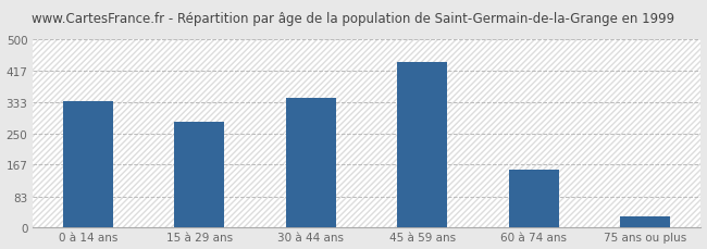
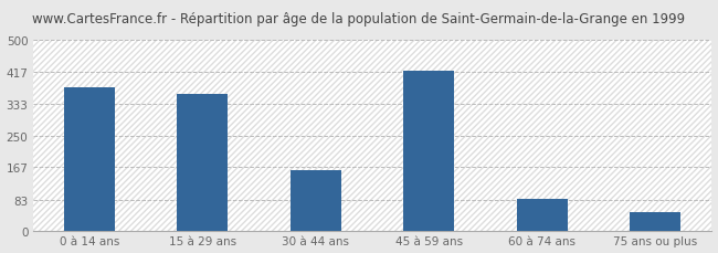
0 à 14 ans: 335 -> 375
15 à 29 ans: 282 -> 360
30 à 44 ans: 345 -> 160
45 à 59 ans: 440 -> 420
60 à 74 ans: 155 -> 85
75 ans ou plus: 30 -> 50
